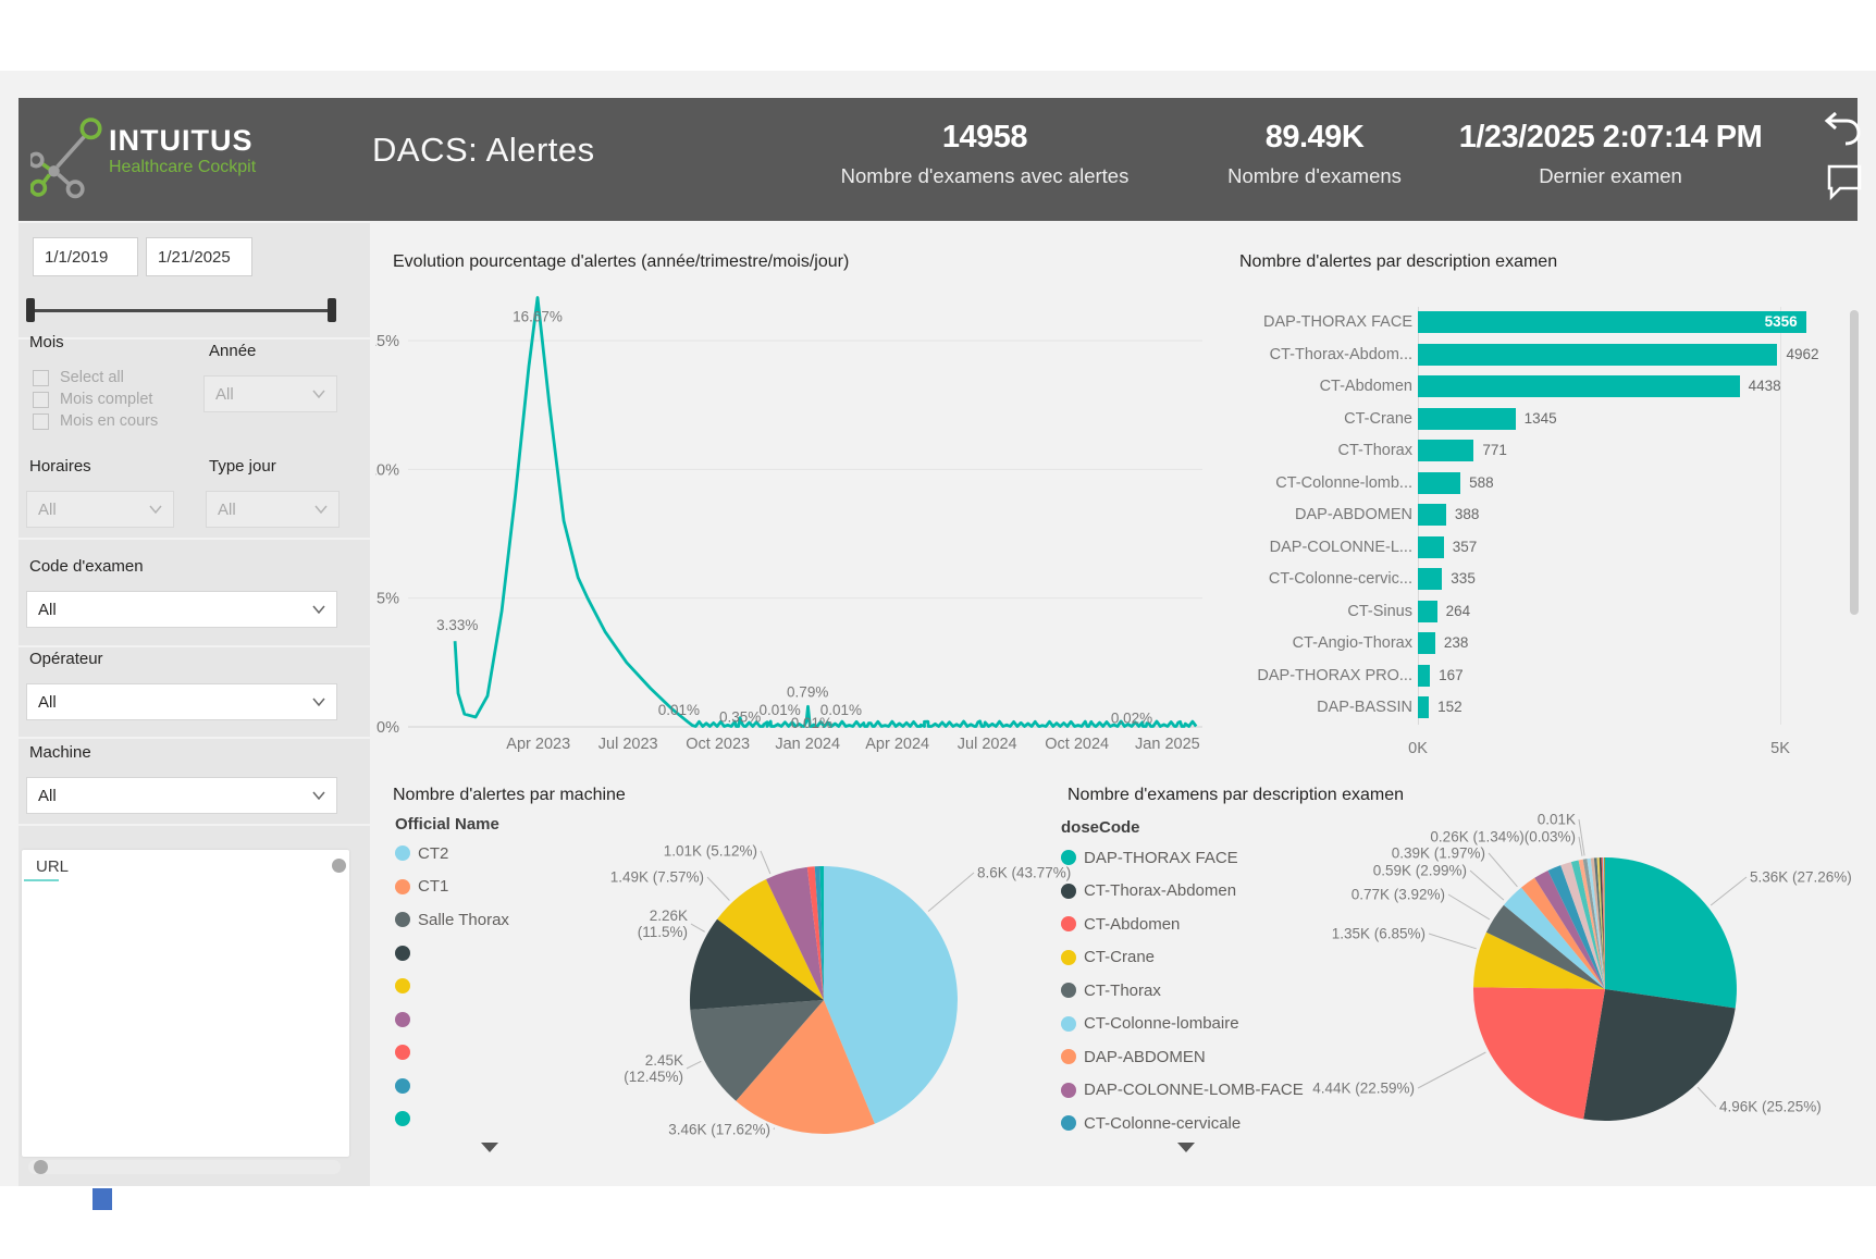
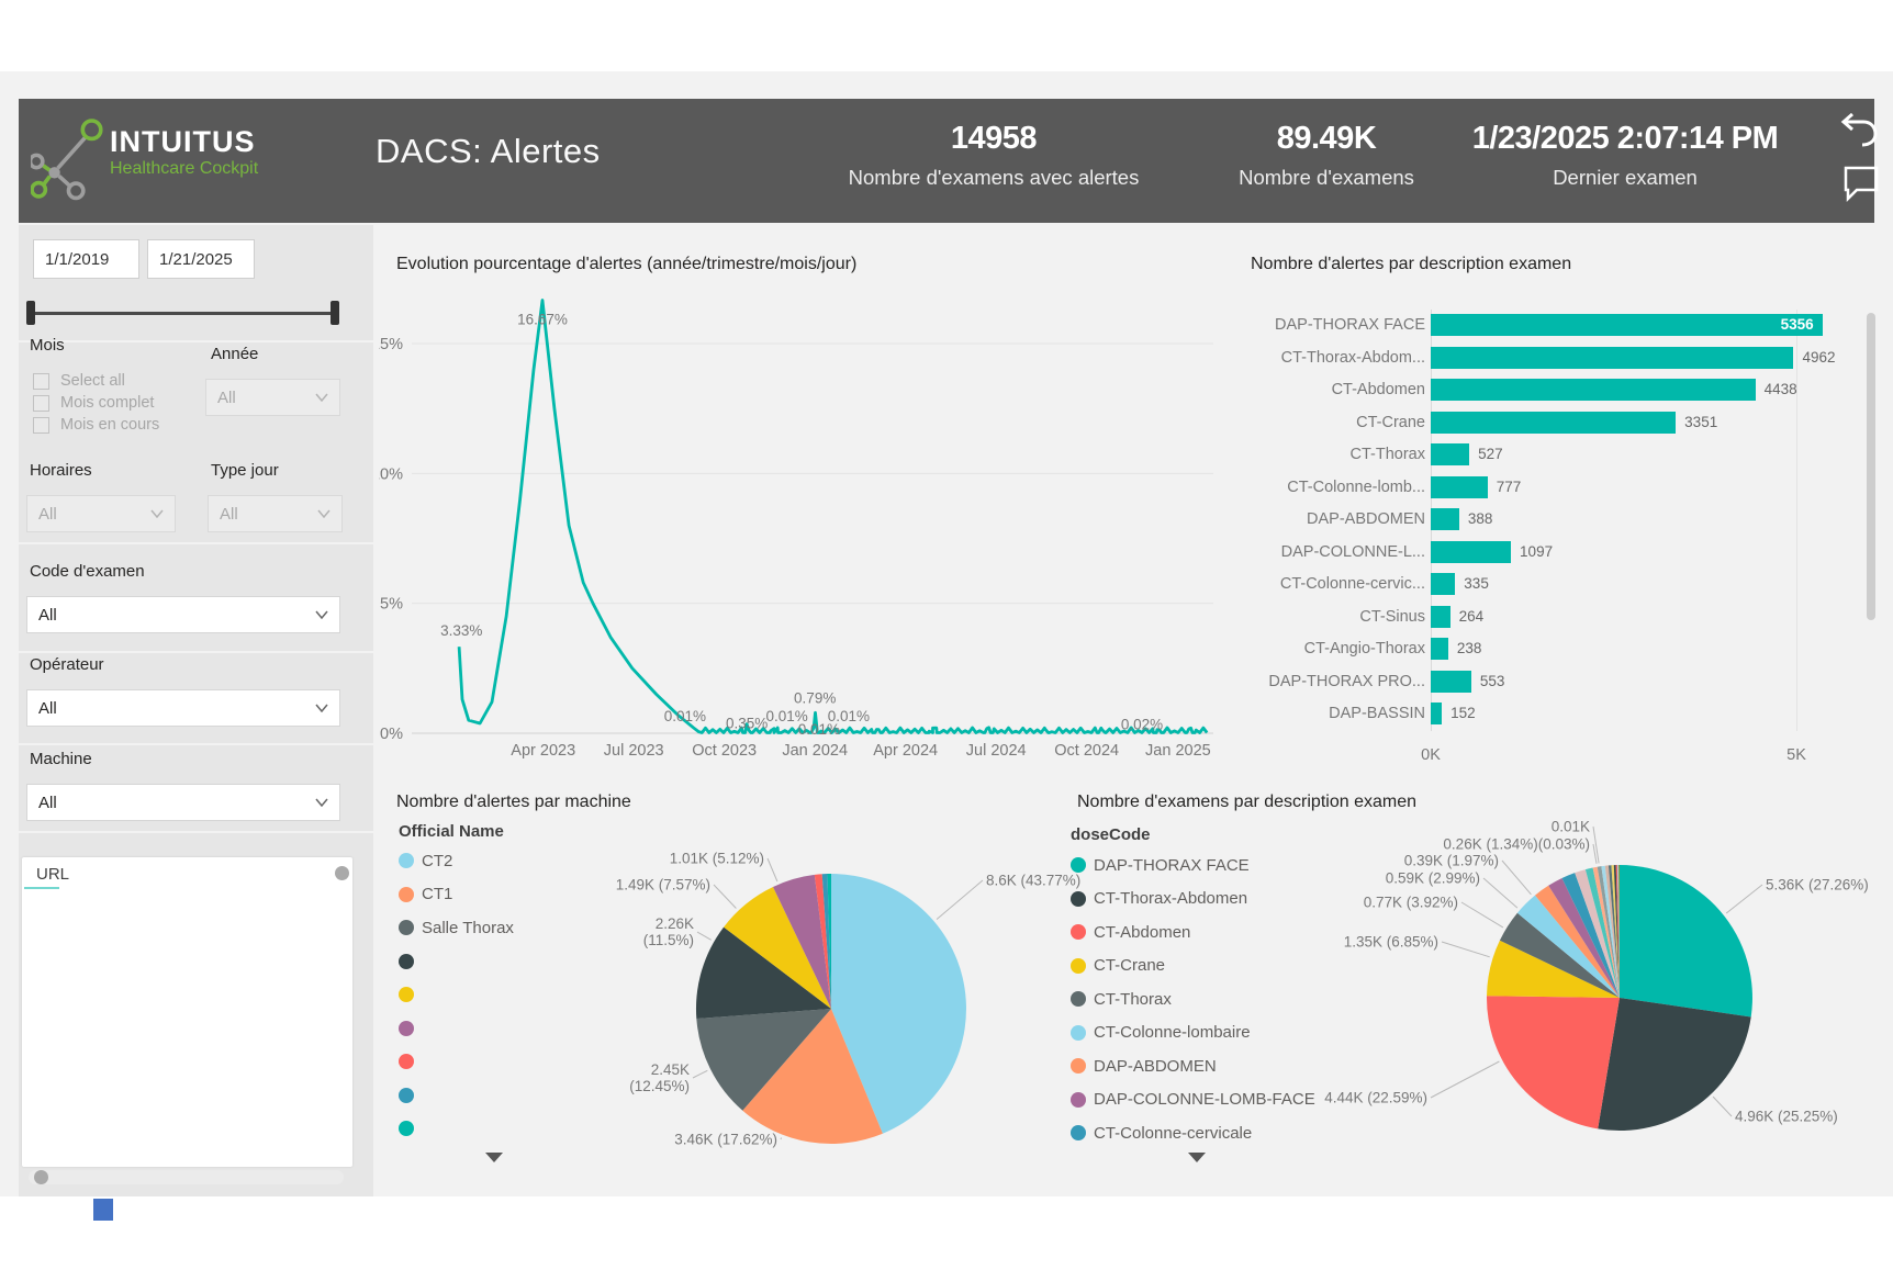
Nombre d'alertes par description examen/CT-Crane: 1345 -> 3351
Nombre d'alertes par description examen/CT-Thorax: 771 -> 527
Nombre d'alertes par description examen/CT-Colonne-lomb...: 588 -> 777
Nombre d'alertes par description examen/DAP-COLONNE-L...: 357 -> 1097
Nombre d'alertes par description examen/DAP-THORAX PRO...: 167 -> 553
